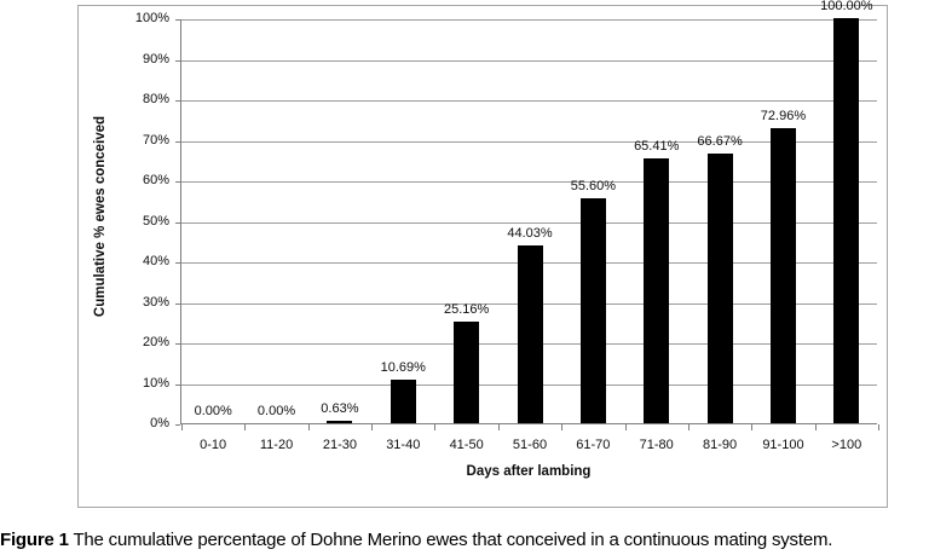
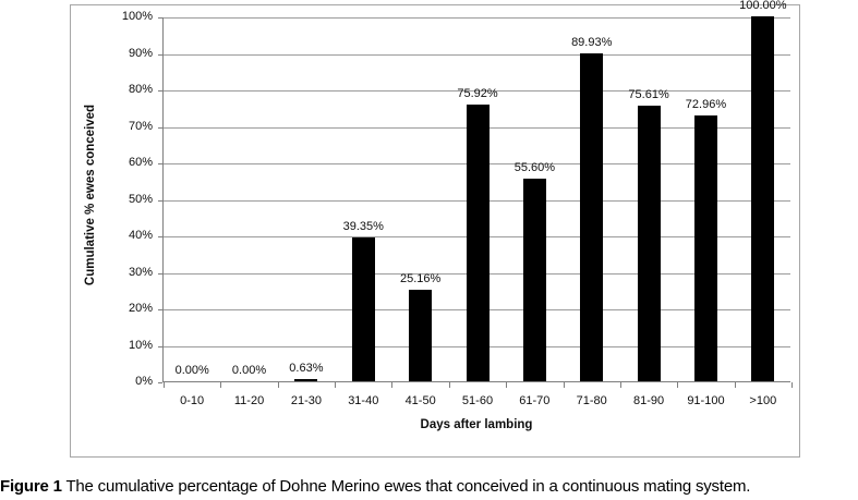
31-40: 10.69% -> 39.35%
51-60: 44.03% -> 75.92%
71-80: 65.41% -> 89.93%
81-90: 66.67% -> 75.61%
